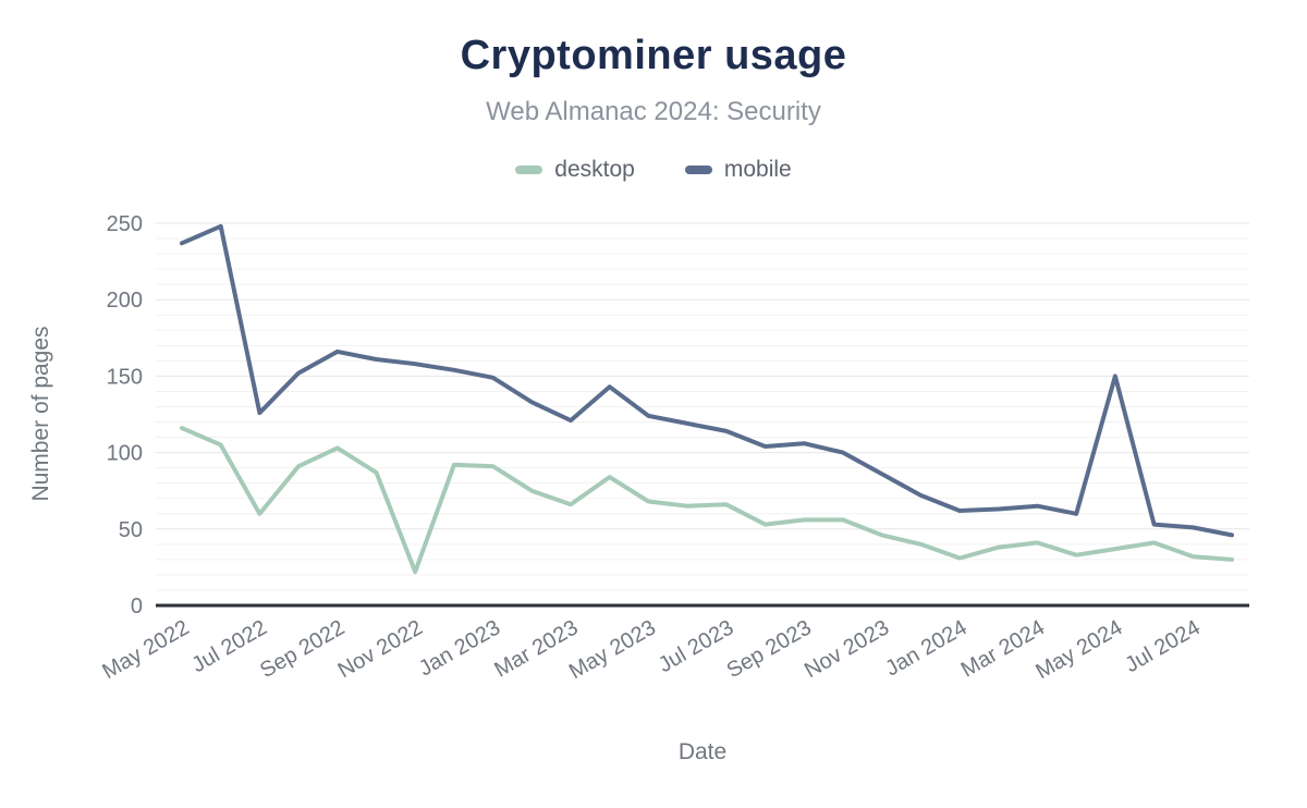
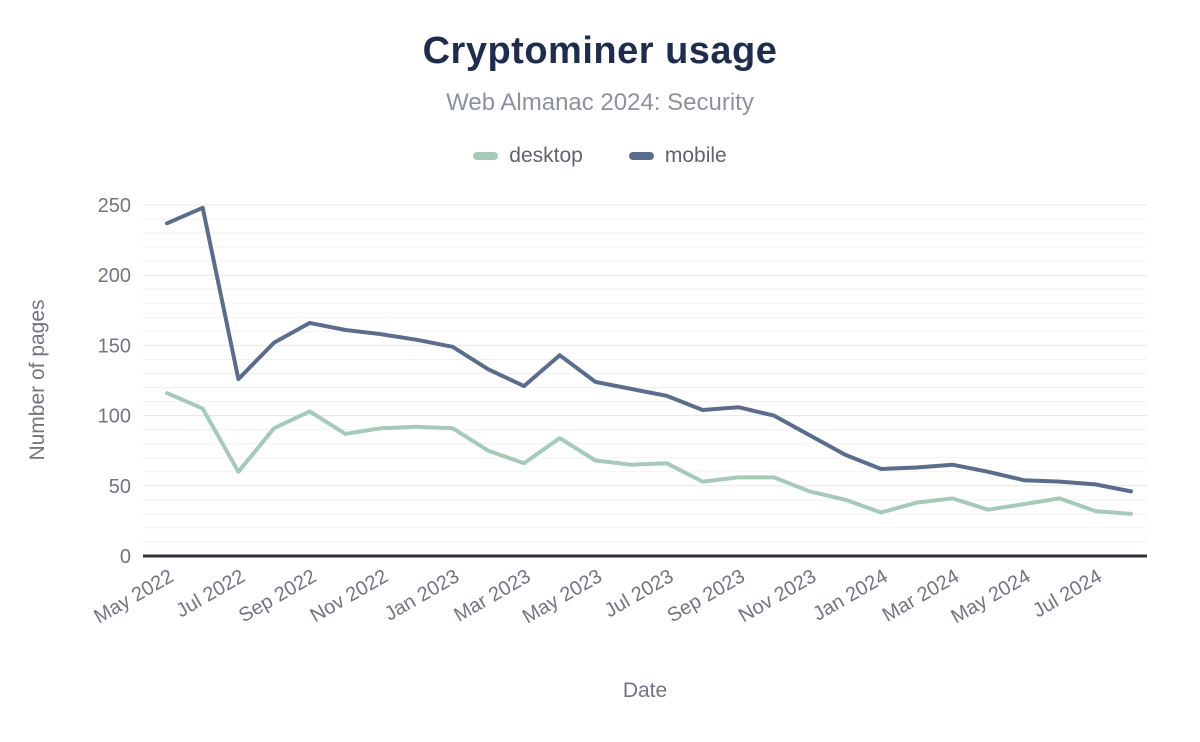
desktop/Nov 2022: 22 -> 91
mobile/May 2024: 150 -> 54
